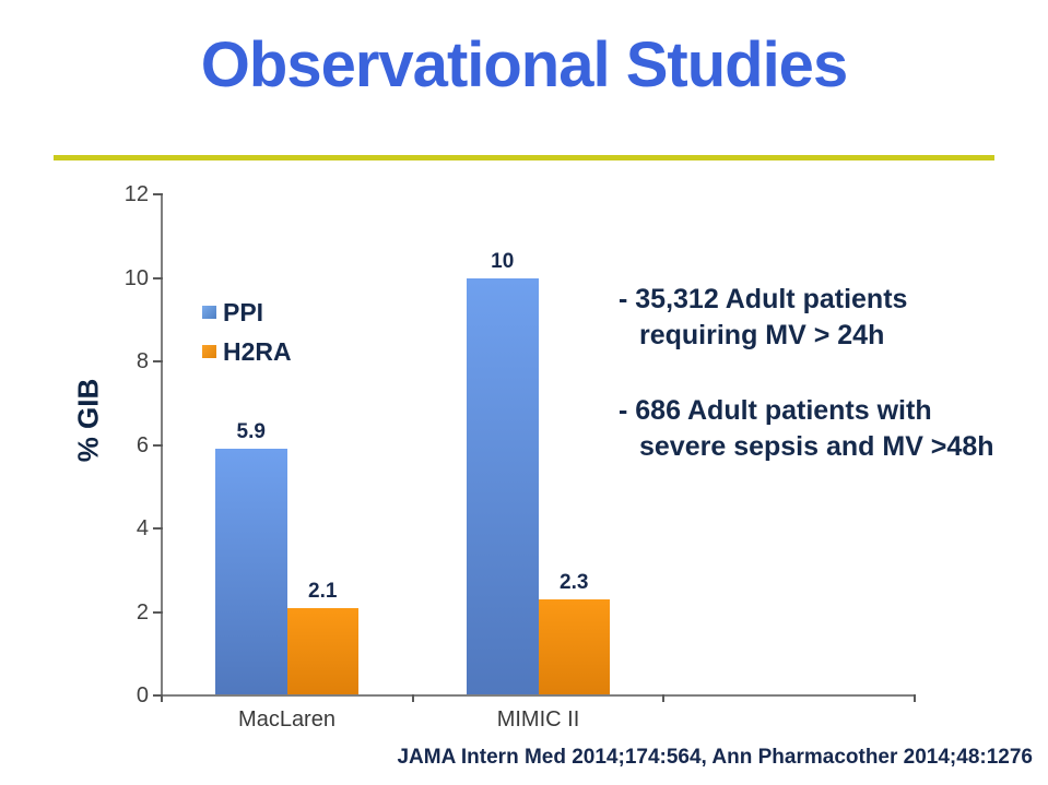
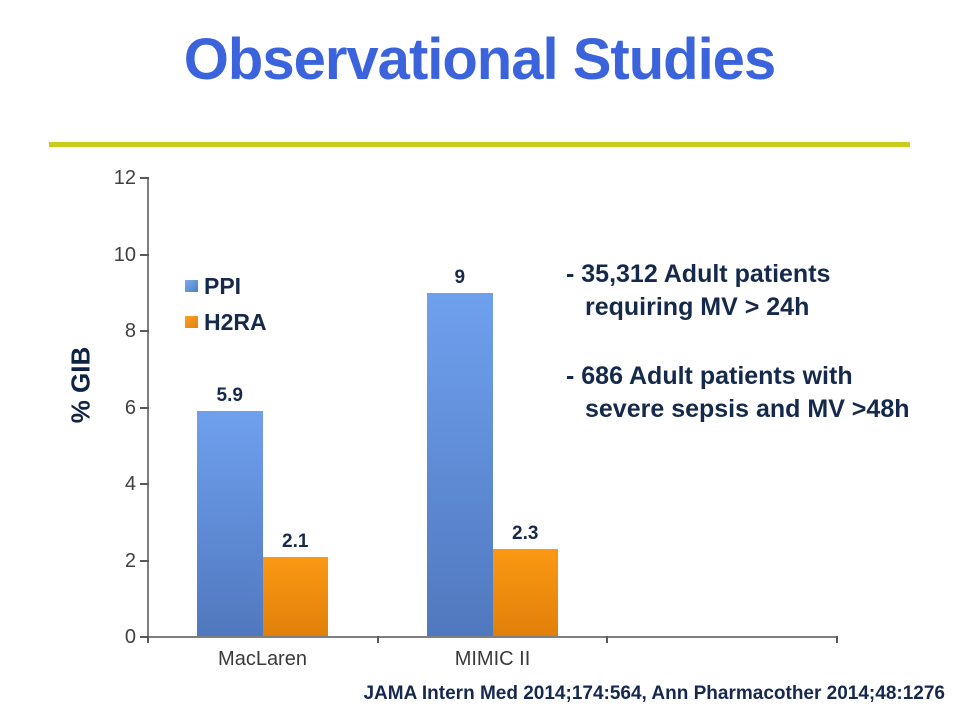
PPI/MIMIC II: 10 -> 9
